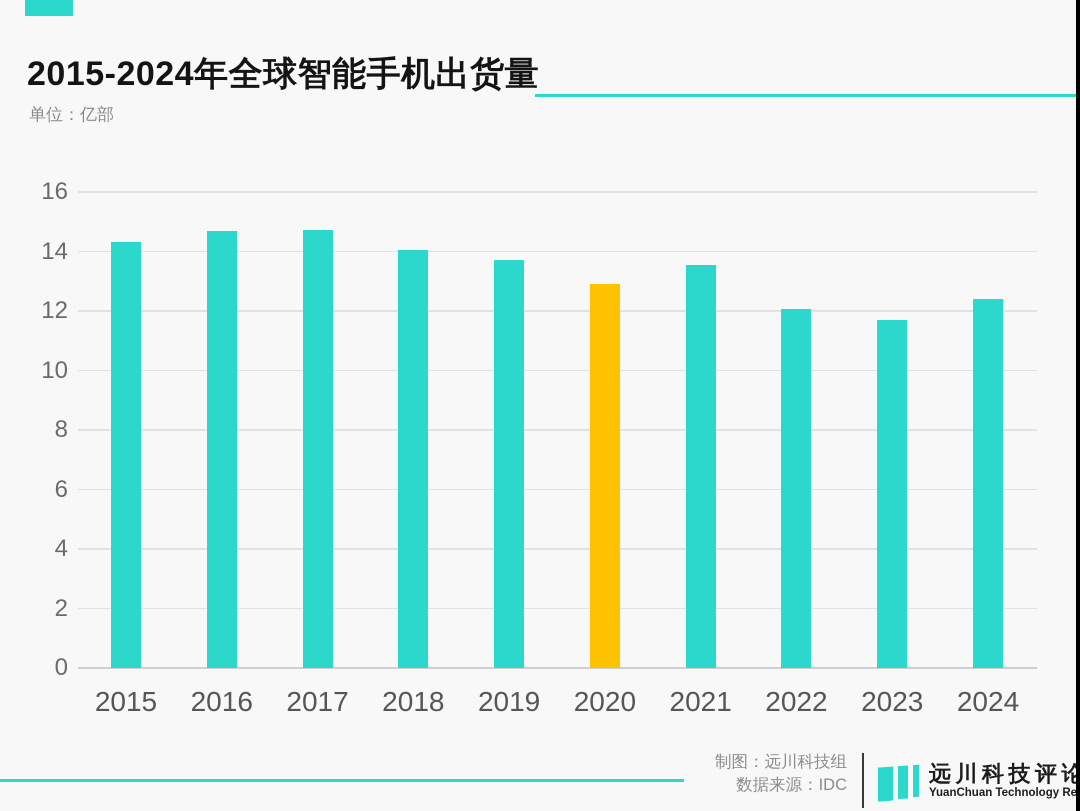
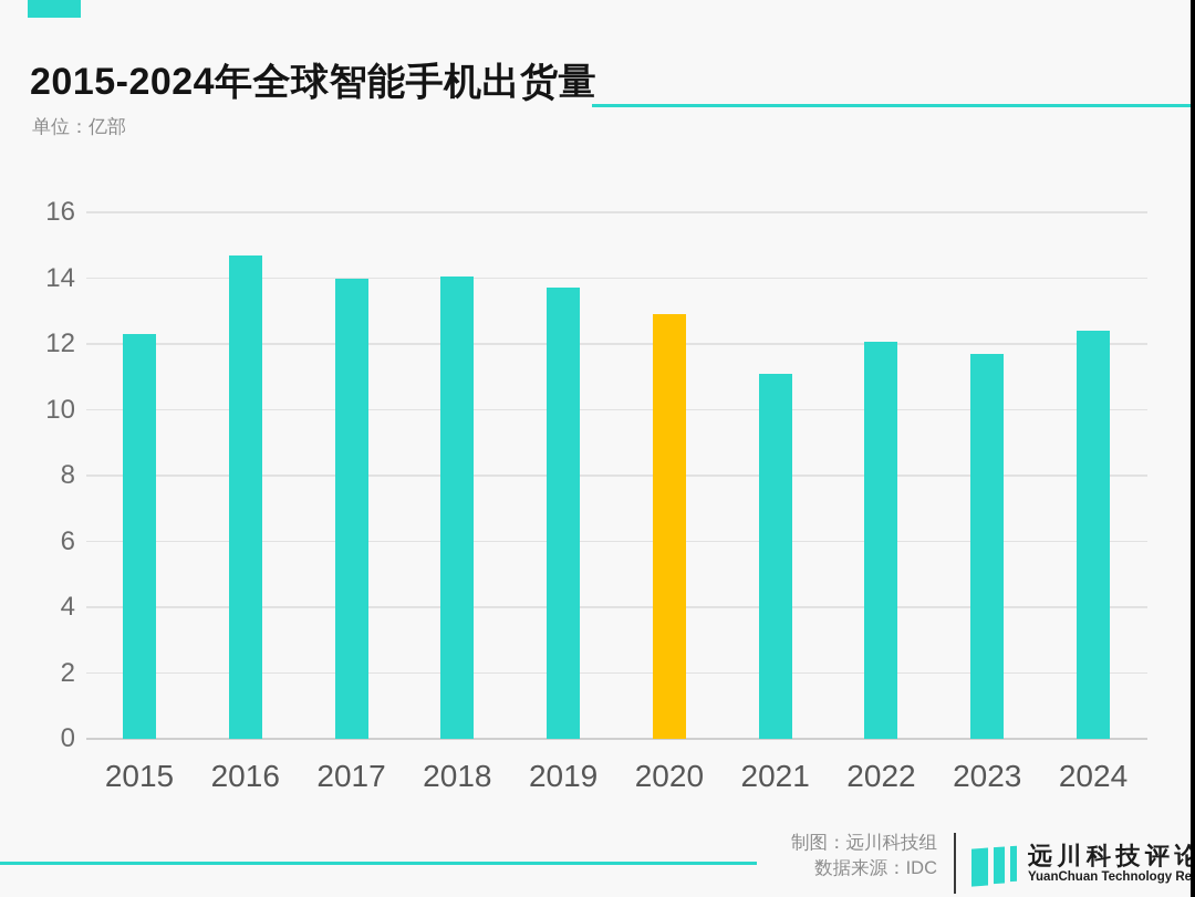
2015: 14.3 -> 12.3
2017: 14.7 -> 14.0
2021: 13.6 -> 11.1
